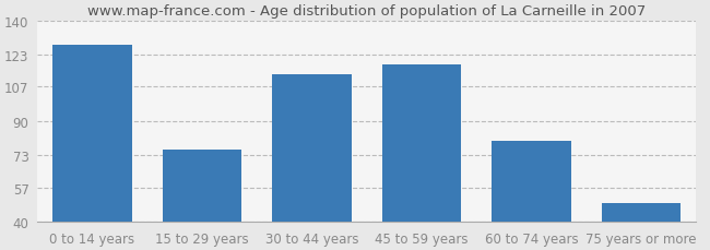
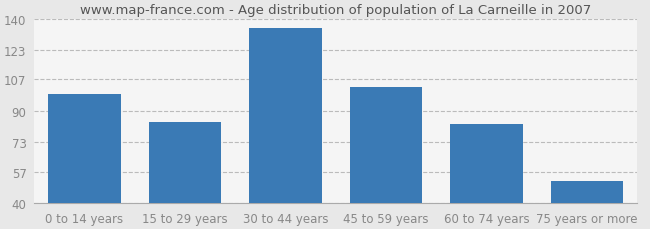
0 to 14 years: 128 -> 99
15 to 29 years: 76 -> 84
30 to 44 years: 113 -> 135
45 to 59 years: 118 -> 103
60 to 74 years: 80 -> 83
75 years or more: 49 -> 52
